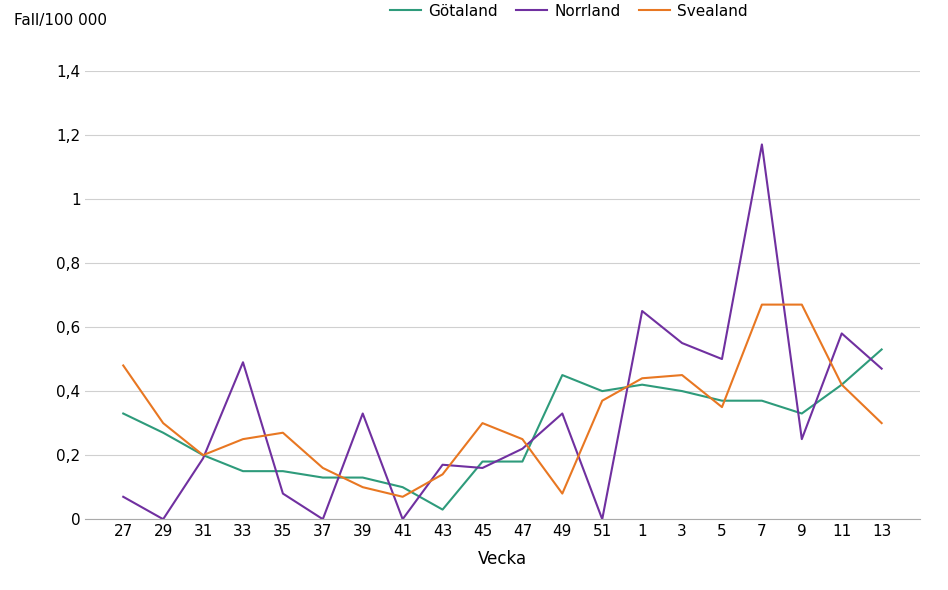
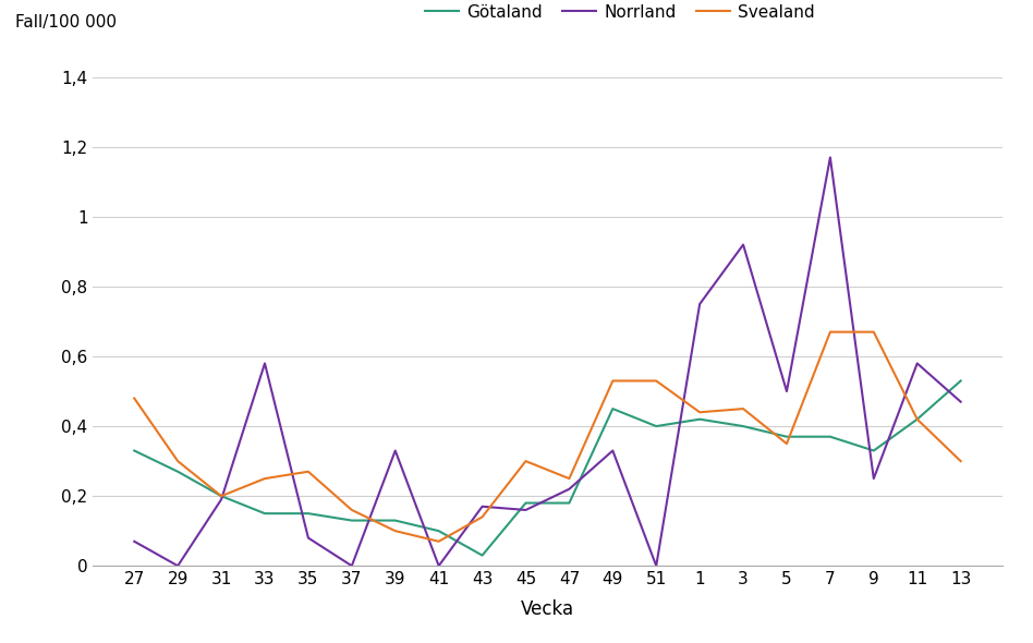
Norrland/33: 0,49 -> 0,58
Svealand/49: 0,08 -> 0,53
Svealand/51: 0,37 -> 0,53
Norrland/1: 0,65 -> 0,75
Norrland/3: 0,55 -> 0,92
